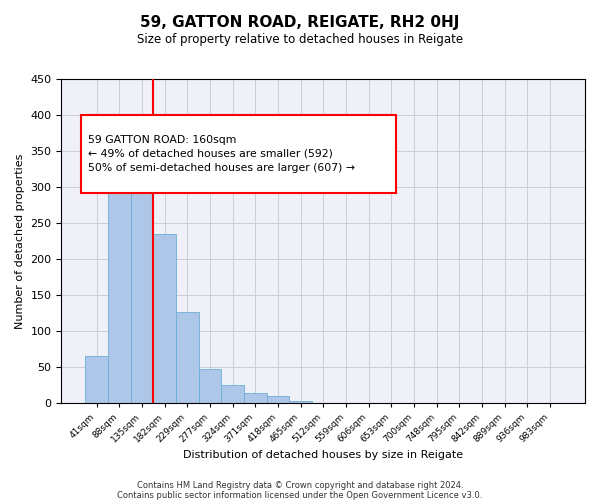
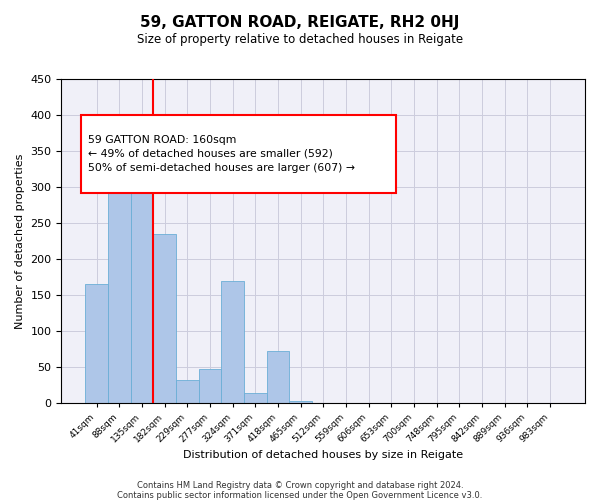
41sqm: 65 -> 166
229sqm: 127 -> 32
324sqm: 25 -> 170
418sqm: 10 -> 72
